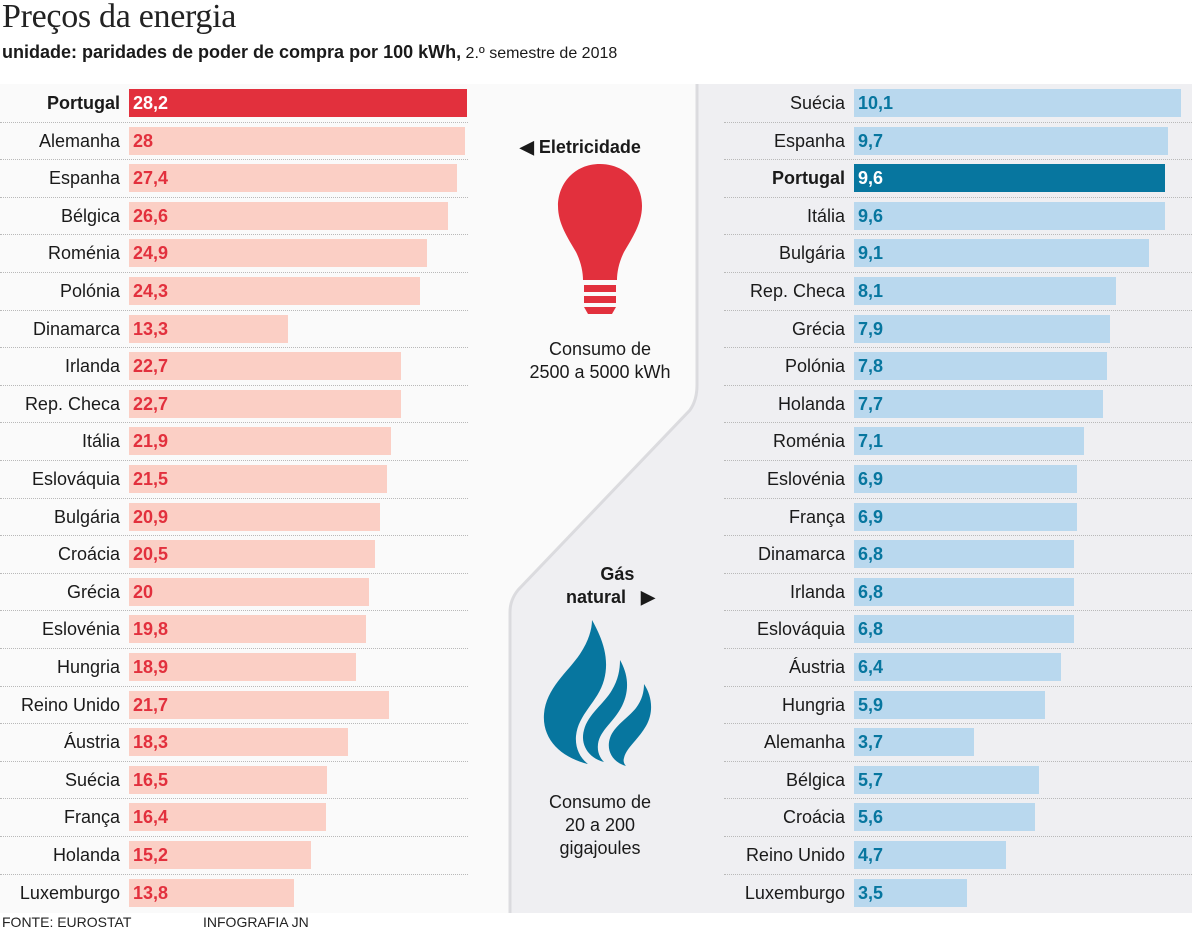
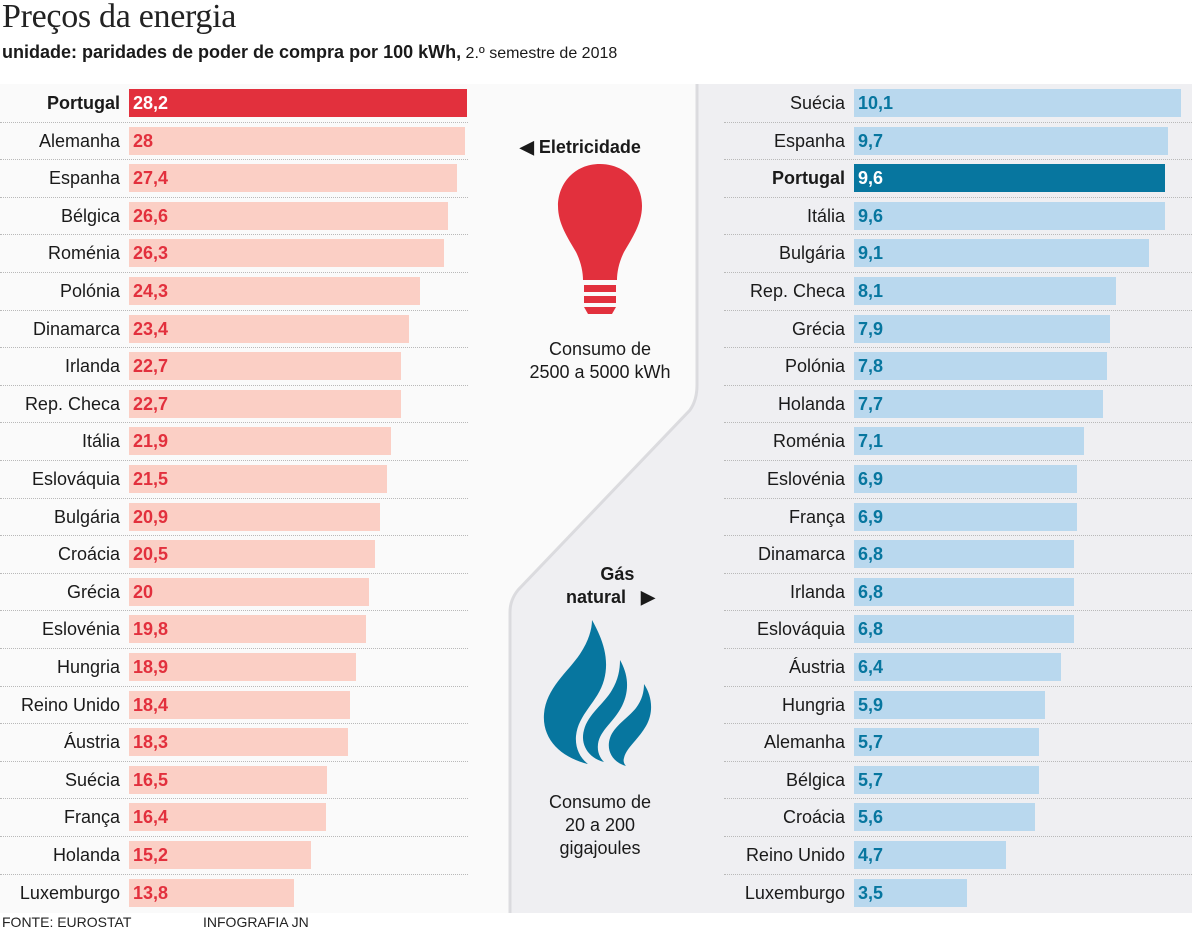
Eletricidade/Roménia: 24,9 -> 26,3
Eletricidade/Dinamarca: 13,3 -> 23,4
Eletricidade/Reino Unido: 21,7 -> 18,4
Gás natural/Alemanha: 3,7 -> 5,7
